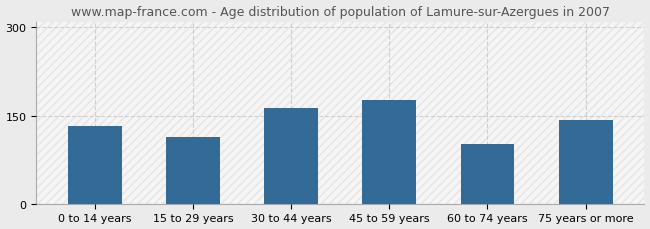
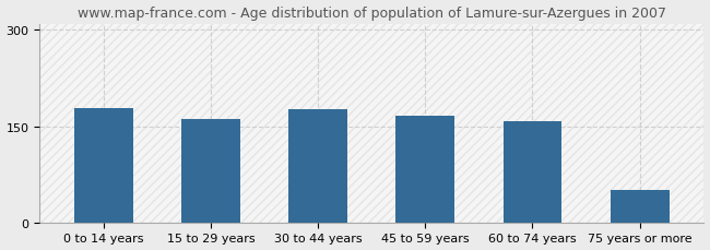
0 to 14 years: 132 -> 178
15 to 29 years: 114 -> 161
30 to 44 years: 162 -> 176
45 to 59 years: 176 -> 166
60 to 74 years: 102 -> 157
75 years or more: 142 -> 50
